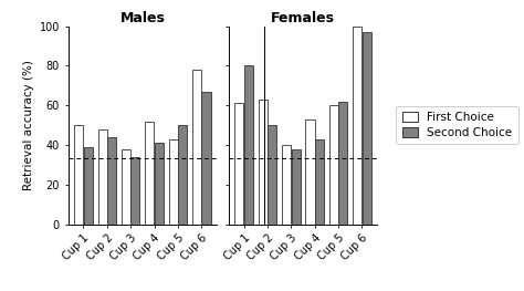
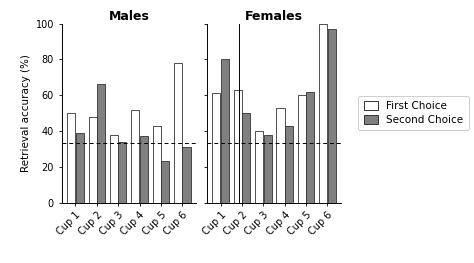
Males/Second Choice/Cup 2: 44 -> 66
Males/Second Choice/Cup 4: 41 -> 37
Males/Second Choice/Cup 5: 50 -> 23
Males/Second Choice/Cup 6: 67 -> 31
